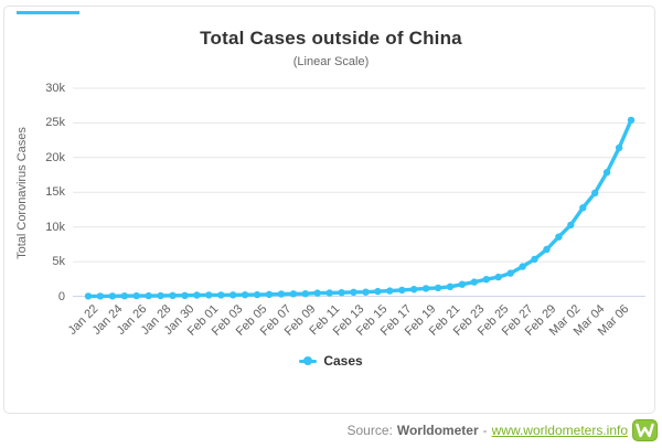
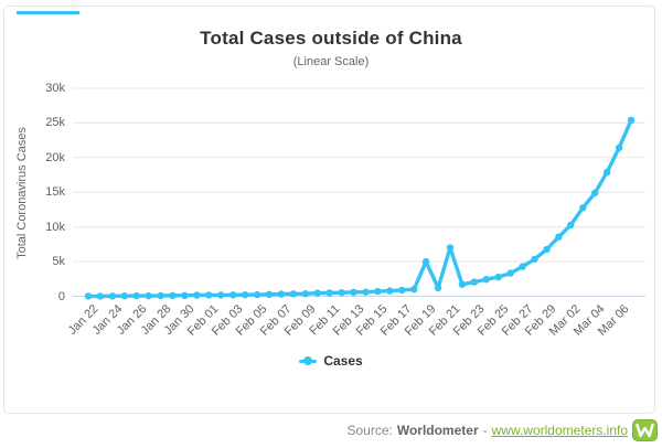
Feb 19: 1k -> 5k
Feb 21: 1k -> 7k
